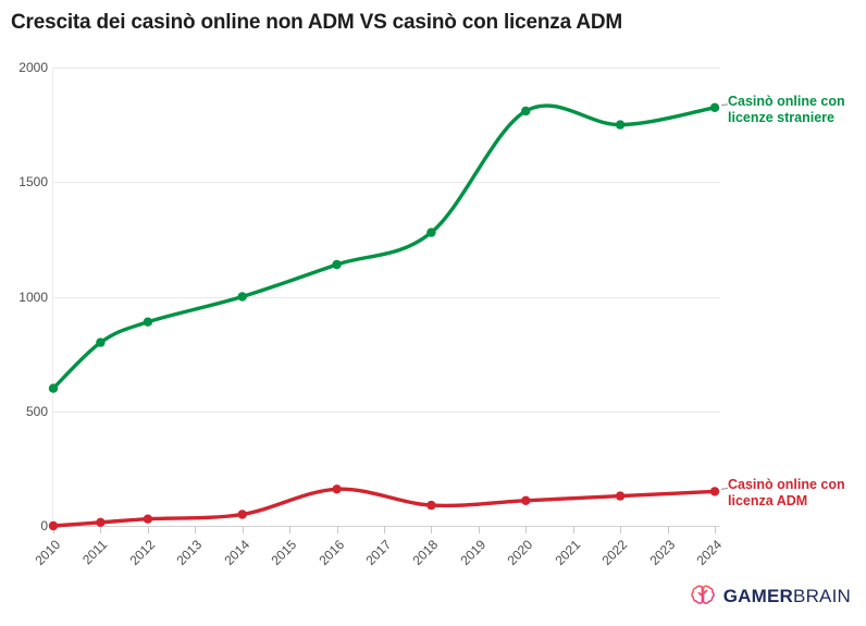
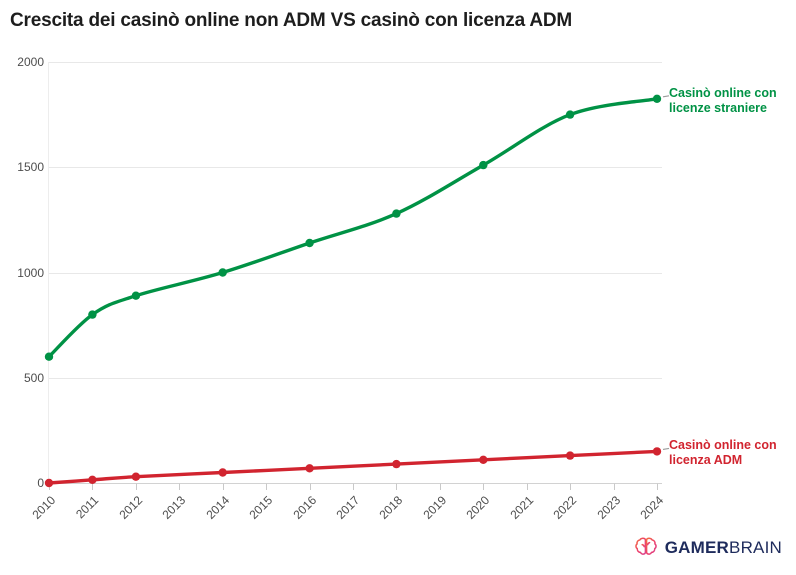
Casinò online con licenza ADM/2016: 160 -> 70
Casinò online con licenze straniere/2020: 1810 -> 1510
